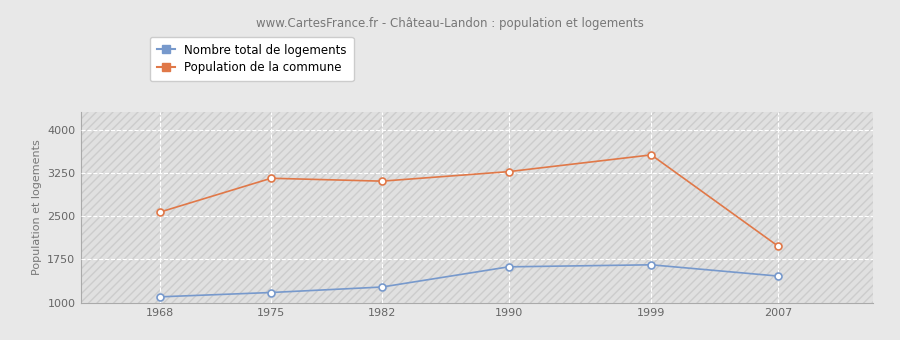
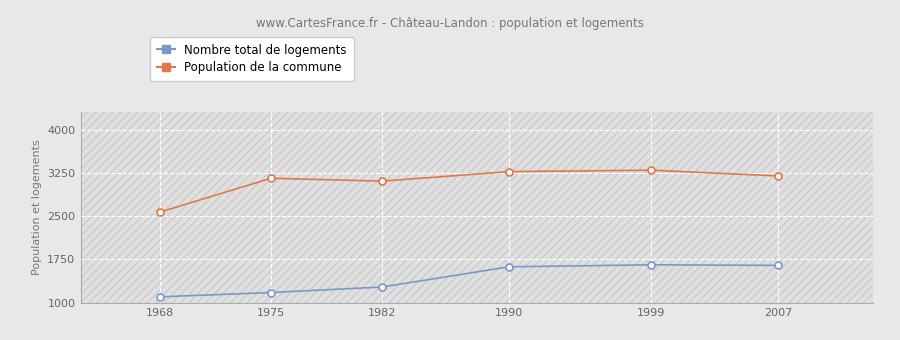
Population de la commune/1999: 3560 -> 3300
Nombre total de logements/2007: 1460 -> 1640
Population de la commune/2007: 1980 -> 3200
